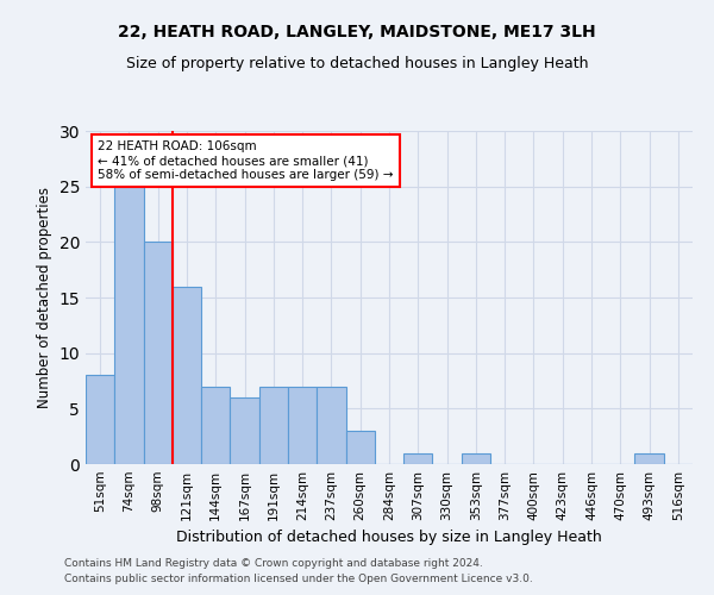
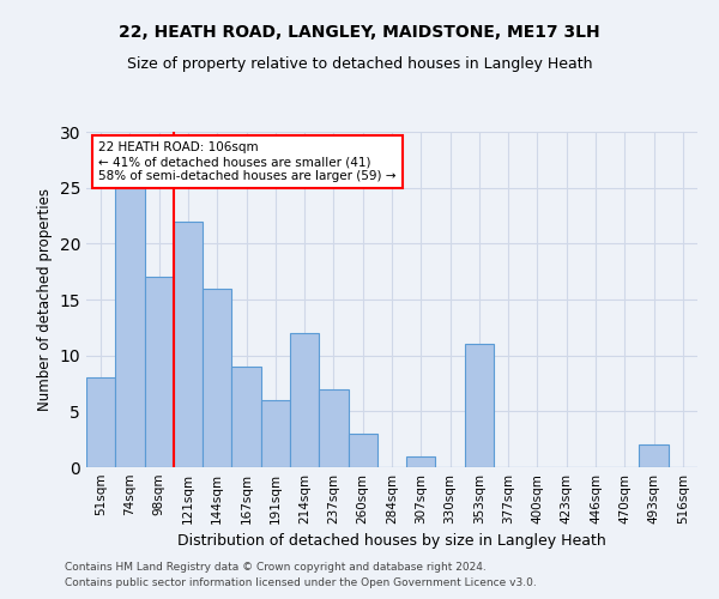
98sqm: 20 -> 17
121sqm: 16 -> 22
144sqm: 7 -> 16
167sqm: 6 -> 9
191sqm: 7 -> 6
214sqm: 7 -> 12
353sqm: 1 -> 11
493sqm: 1 -> 2
